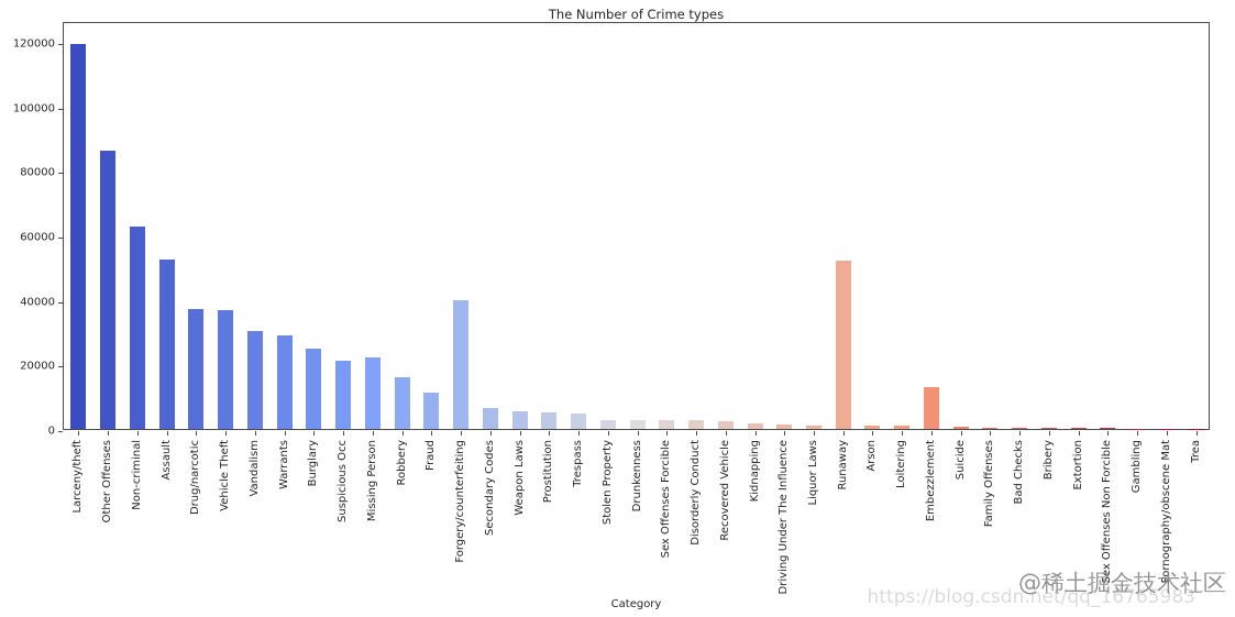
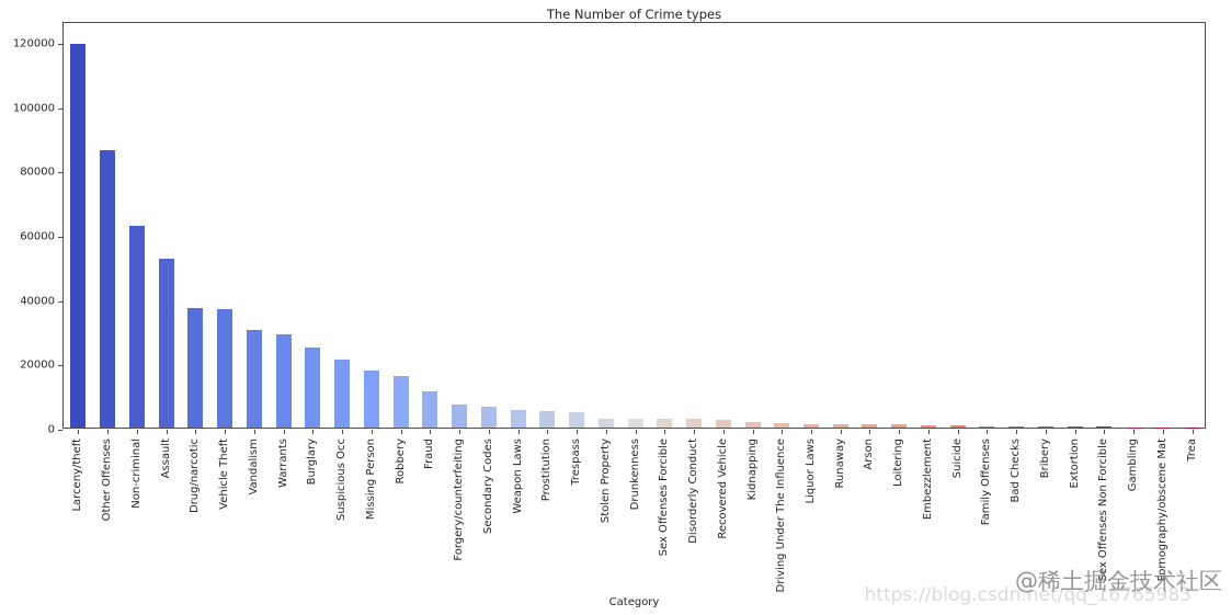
Missing Person: 22000 -> 18000
Forgery/counterfeiting: 40000 -> 7000
Runaway: 52000 -> 1000
Embezzlement: 13000 -> 1000
